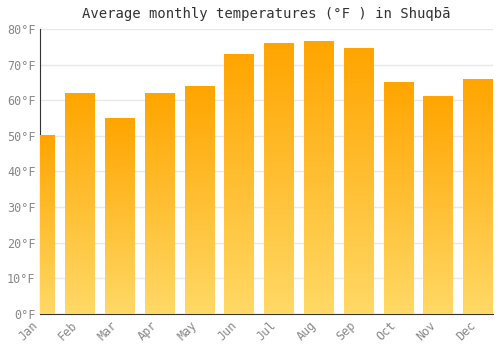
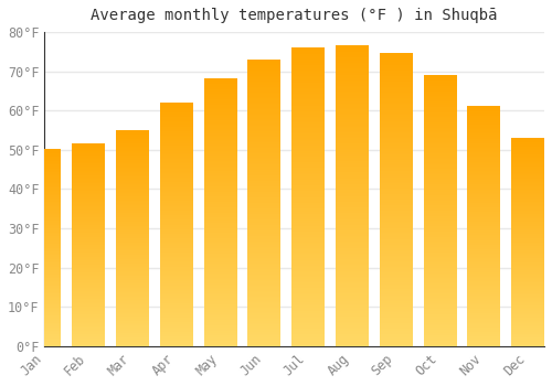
Feb: 62.0°F -> 51.5°F
May: 64.0°F -> 68.0°F
Oct: 65.0°F -> 69.0°F
Dec: 66.0°F -> 53.0°F
